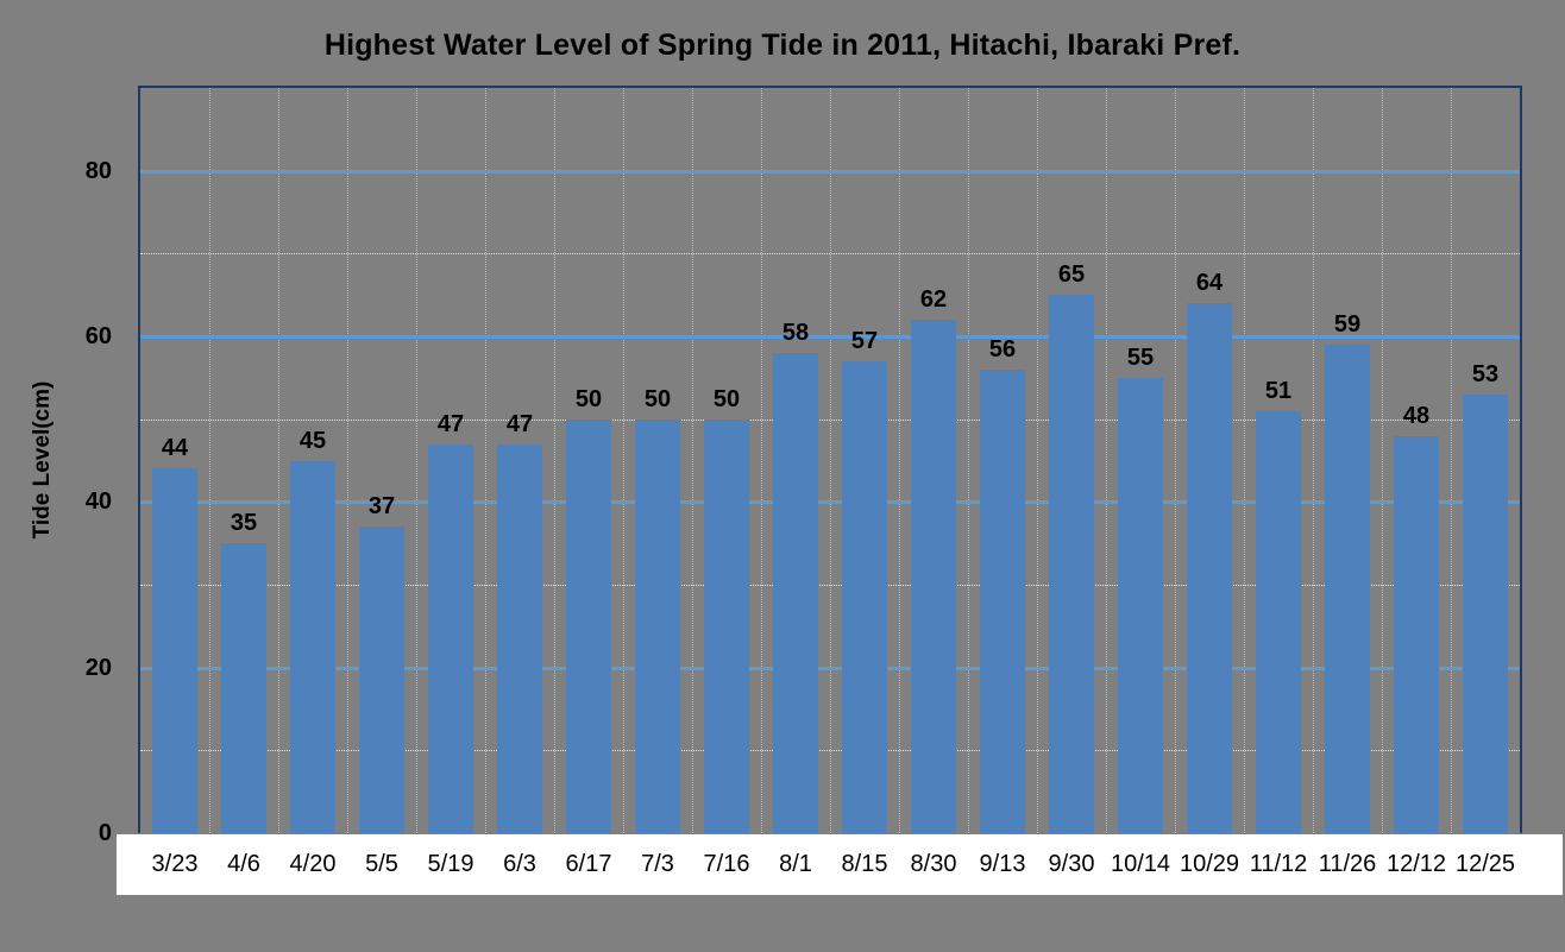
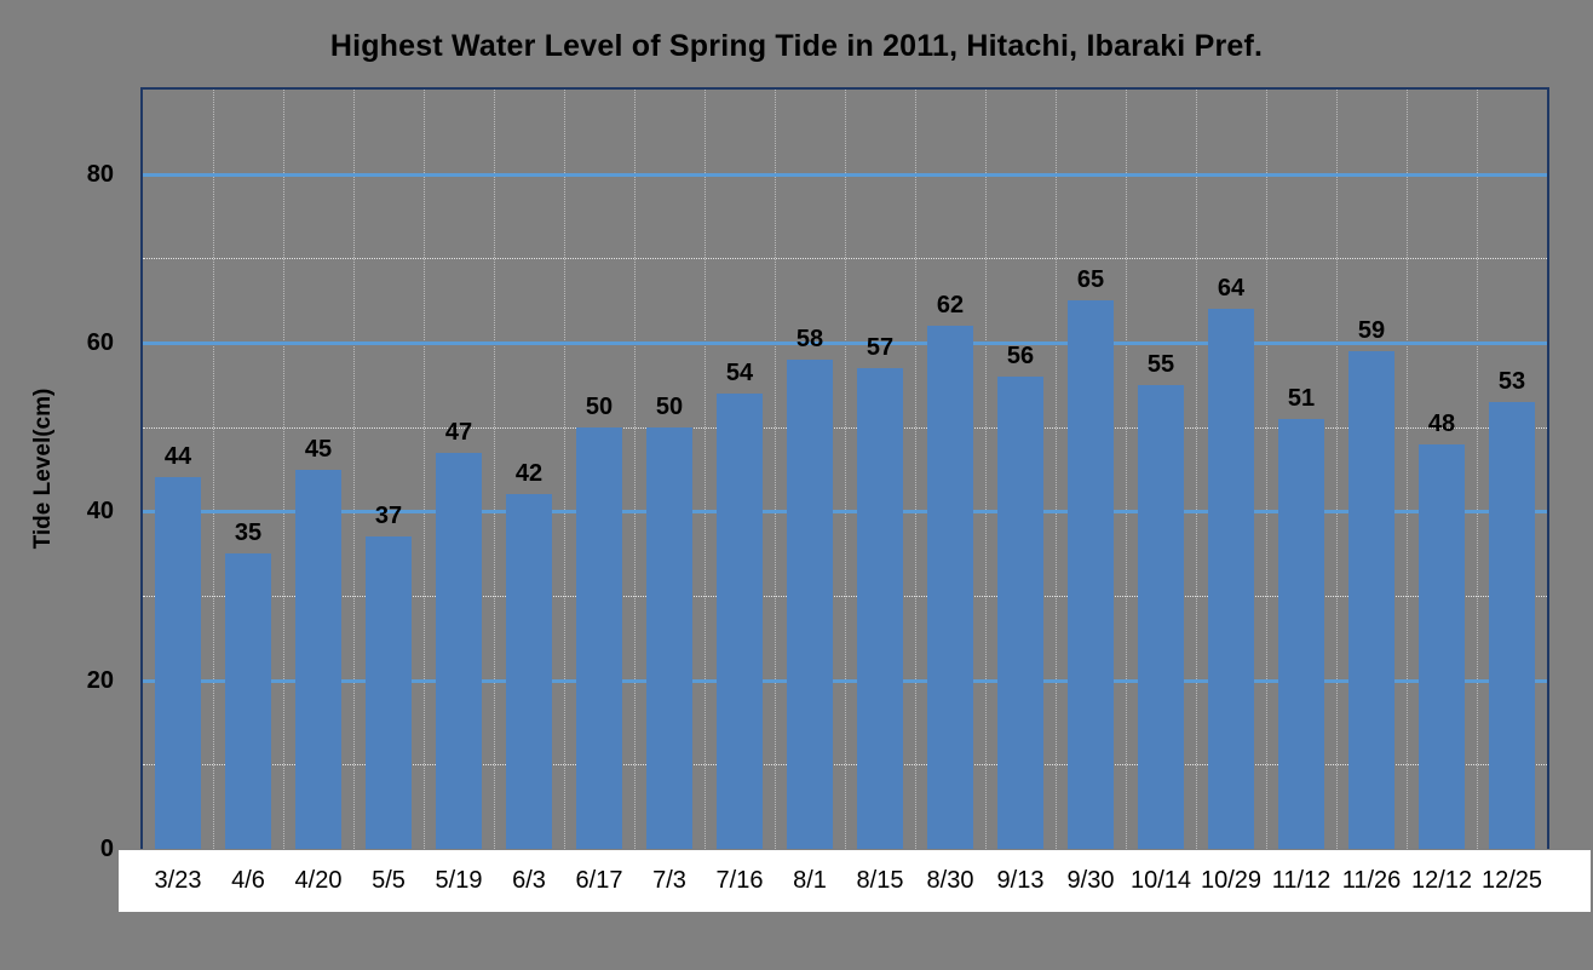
6/3: 47 -> 42
7/16: 50 -> 54
